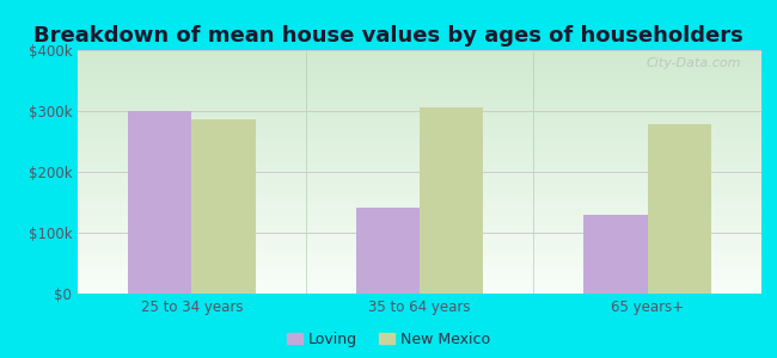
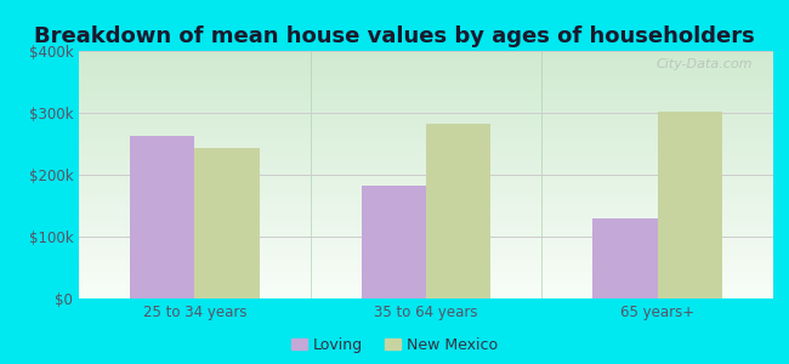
Loving/25 to 34 years: $300k -> $262k
New Mexico/25 to 34 years: $286k -> $243k
Loving/35 to 64 years: $142k -> $183k
New Mexico/35 to 64 years: $306k -> $283k
New Mexico/65 years+: $278k -> $302k
